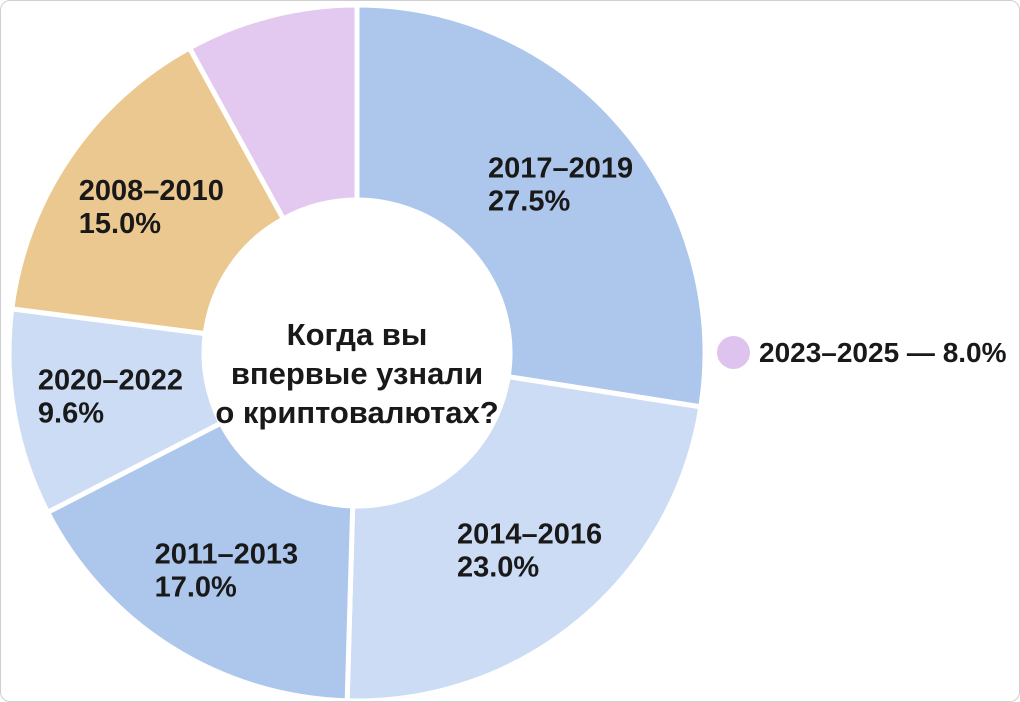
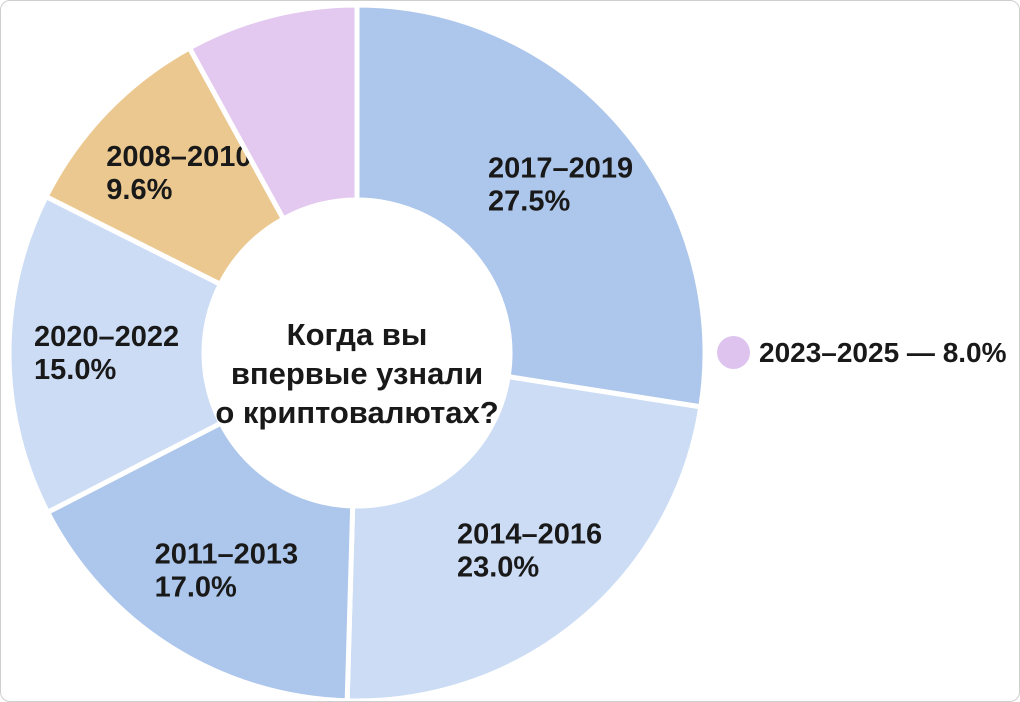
2020–2022: 9.6% -> 15.0%
2008–2010: 15.0% -> 9.6%
